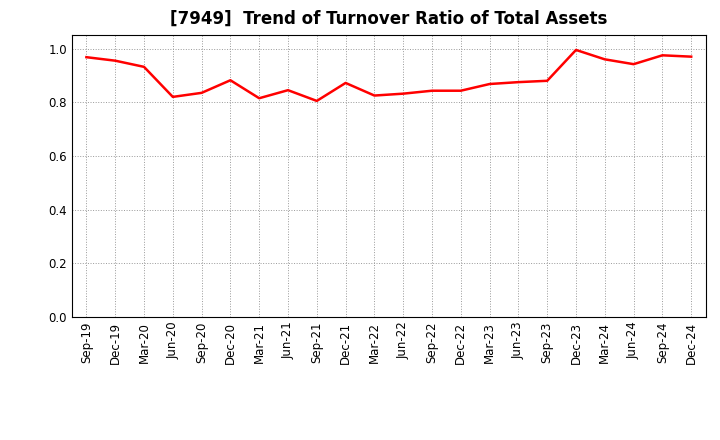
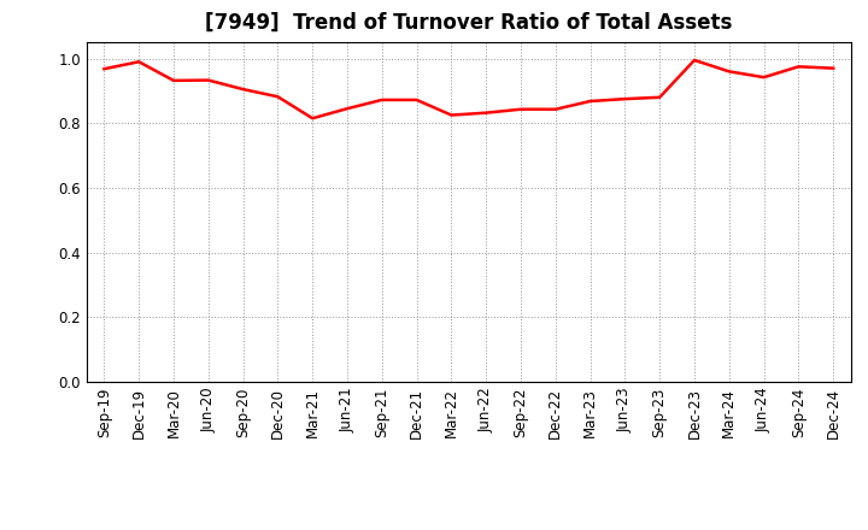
Dec-19: 0.955 -> 0.990
Jun-20: 0.820 -> 0.933
Sep-20: 0.835 -> 0.905
Sep-21: 0.805 -> 0.872
